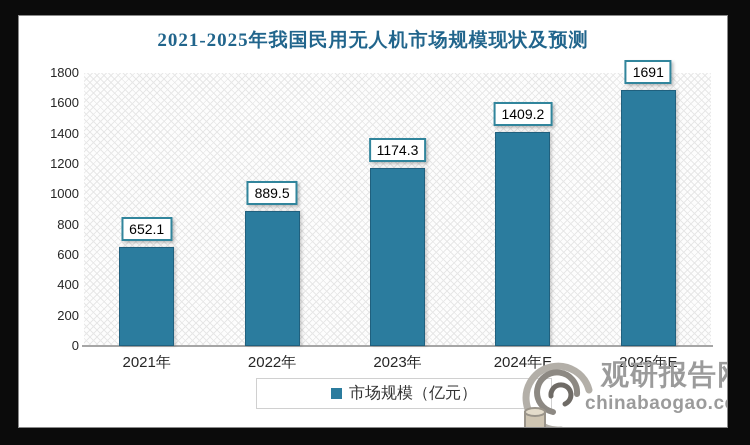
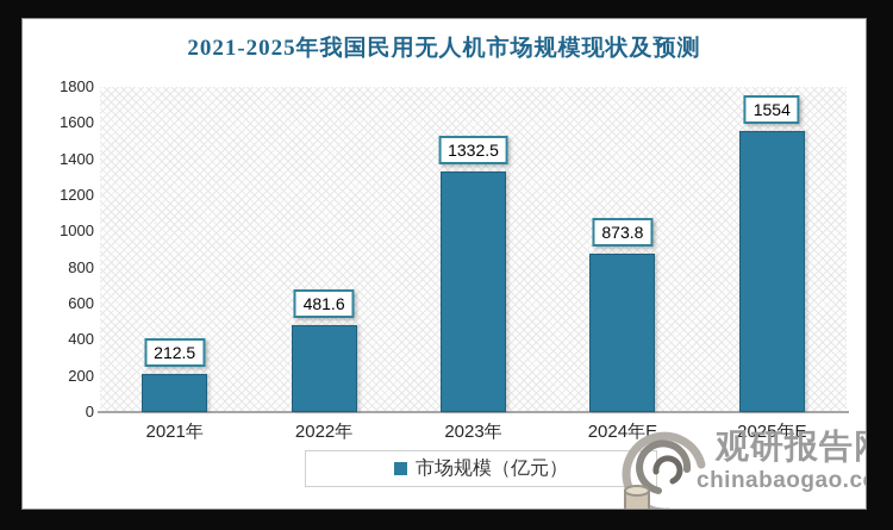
2021年: 652.1 -> 212.5
2022年: 889.5 -> 481.6
2023年: 1174.3 -> 1332.5
2024年E: 1409.2 -> 873.8
2025年E: 1691 -> 1554
